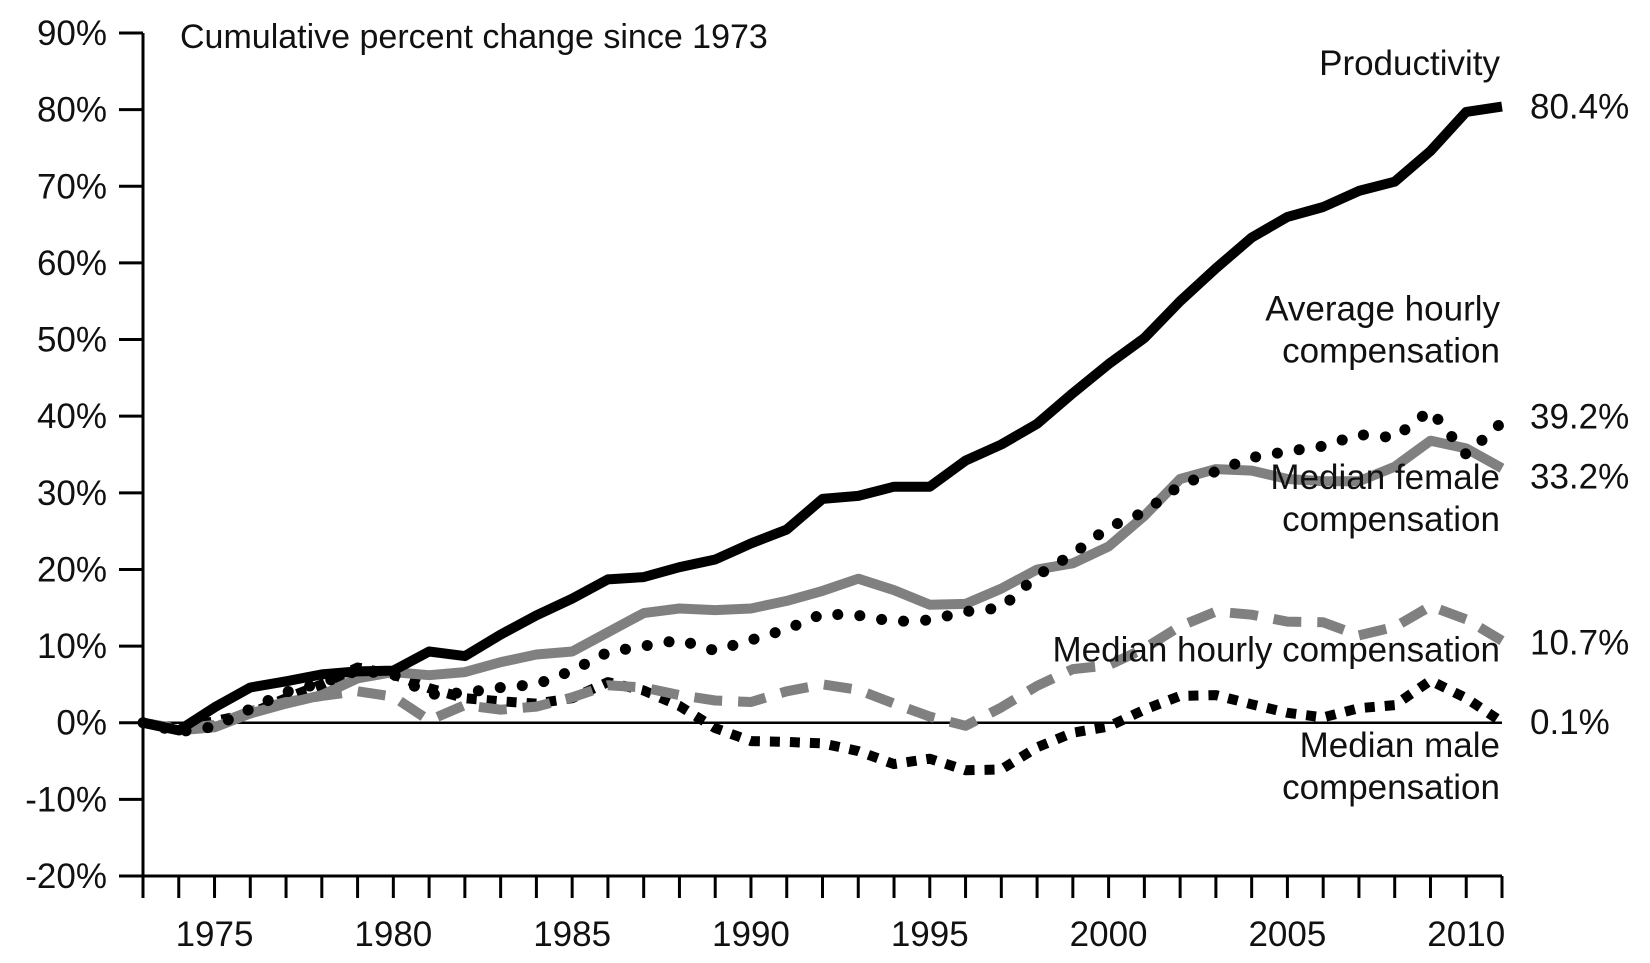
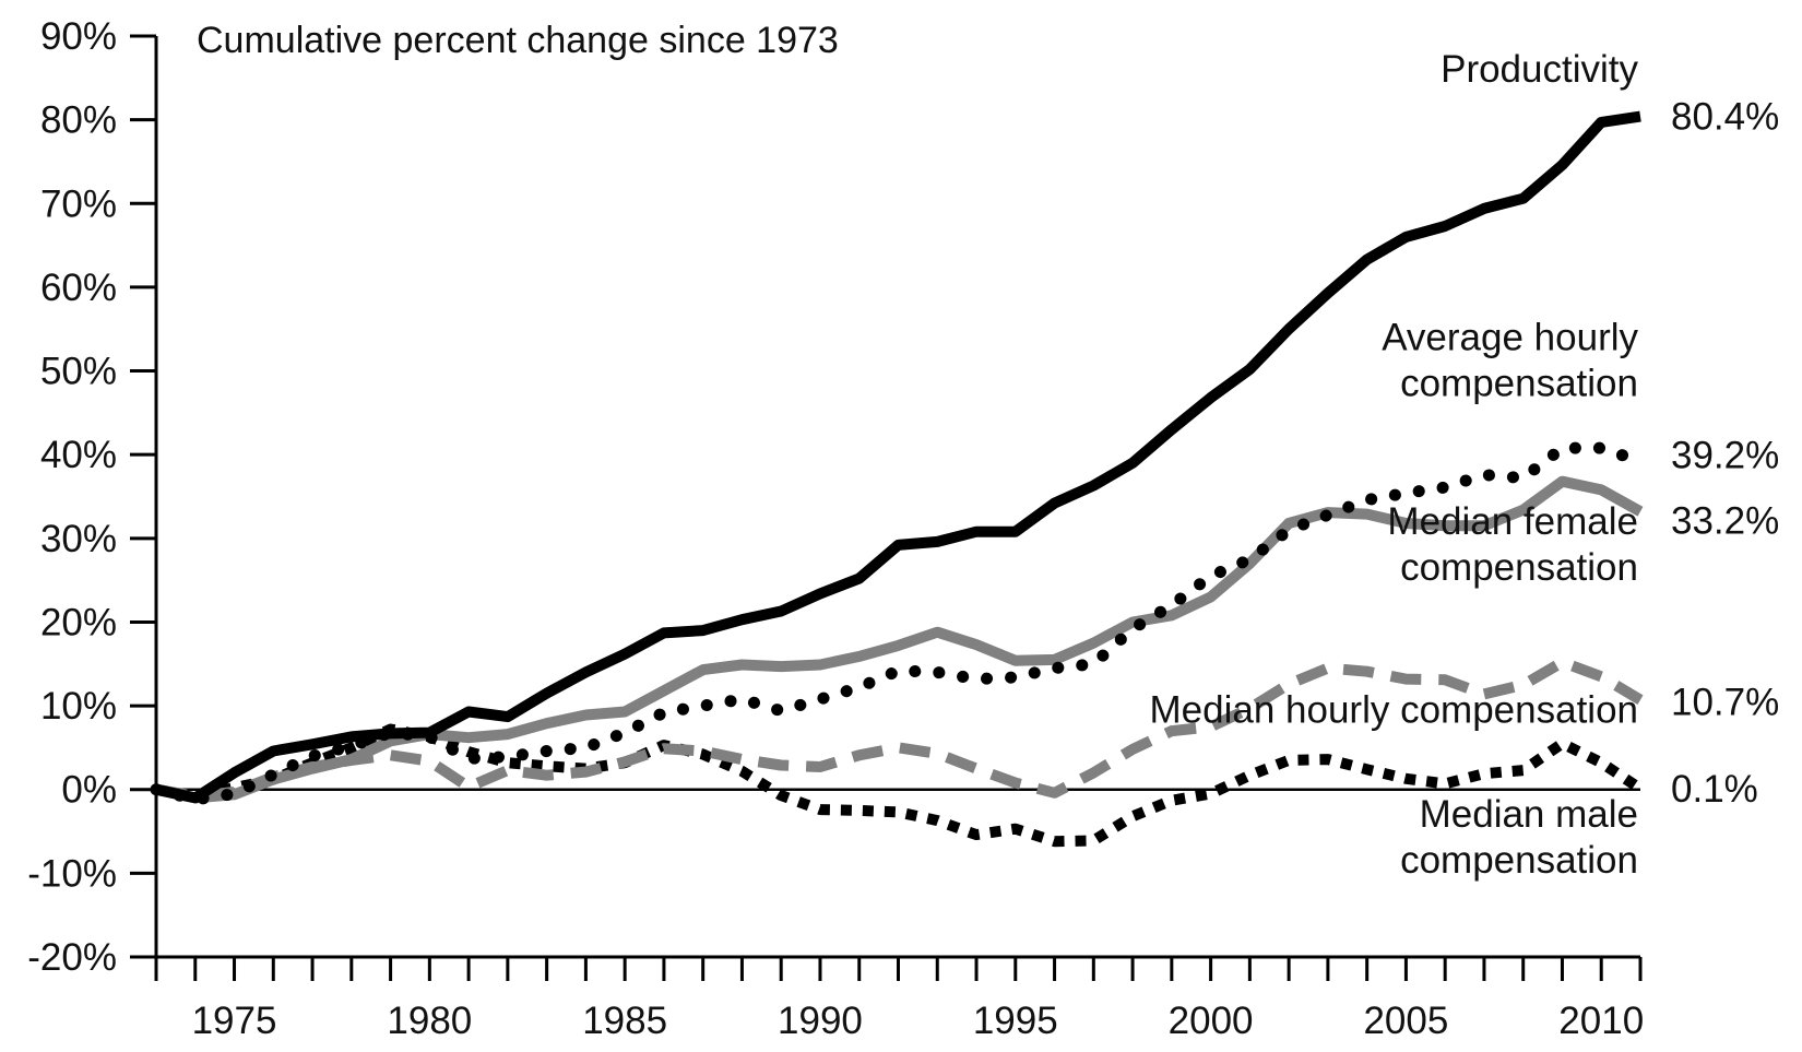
Average hourly compensation/2010: 35% -> 41%
